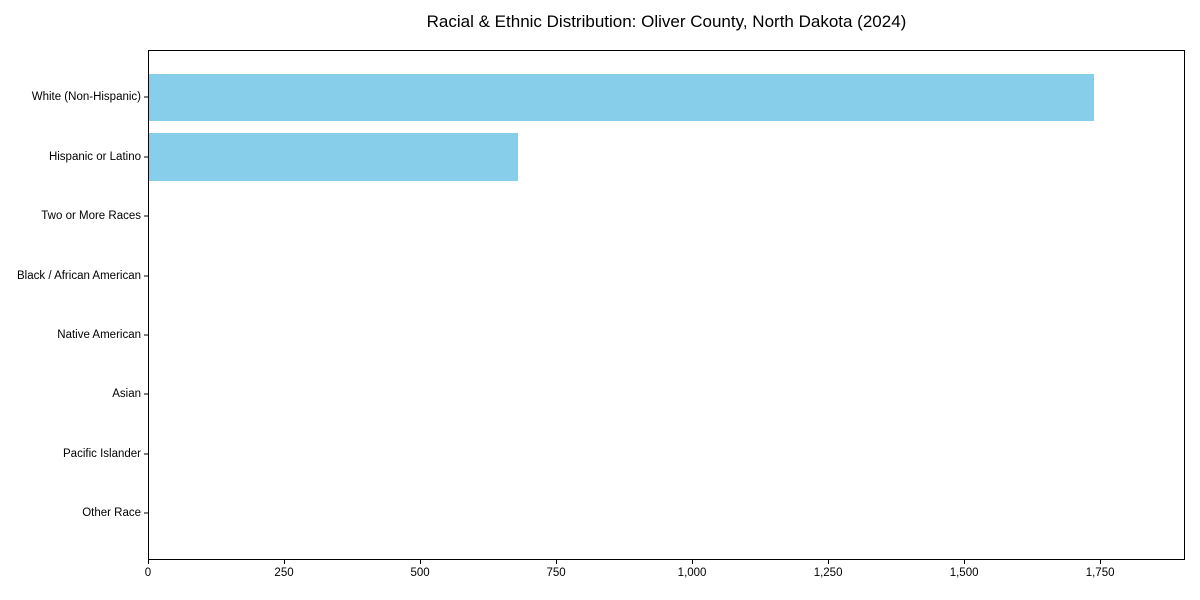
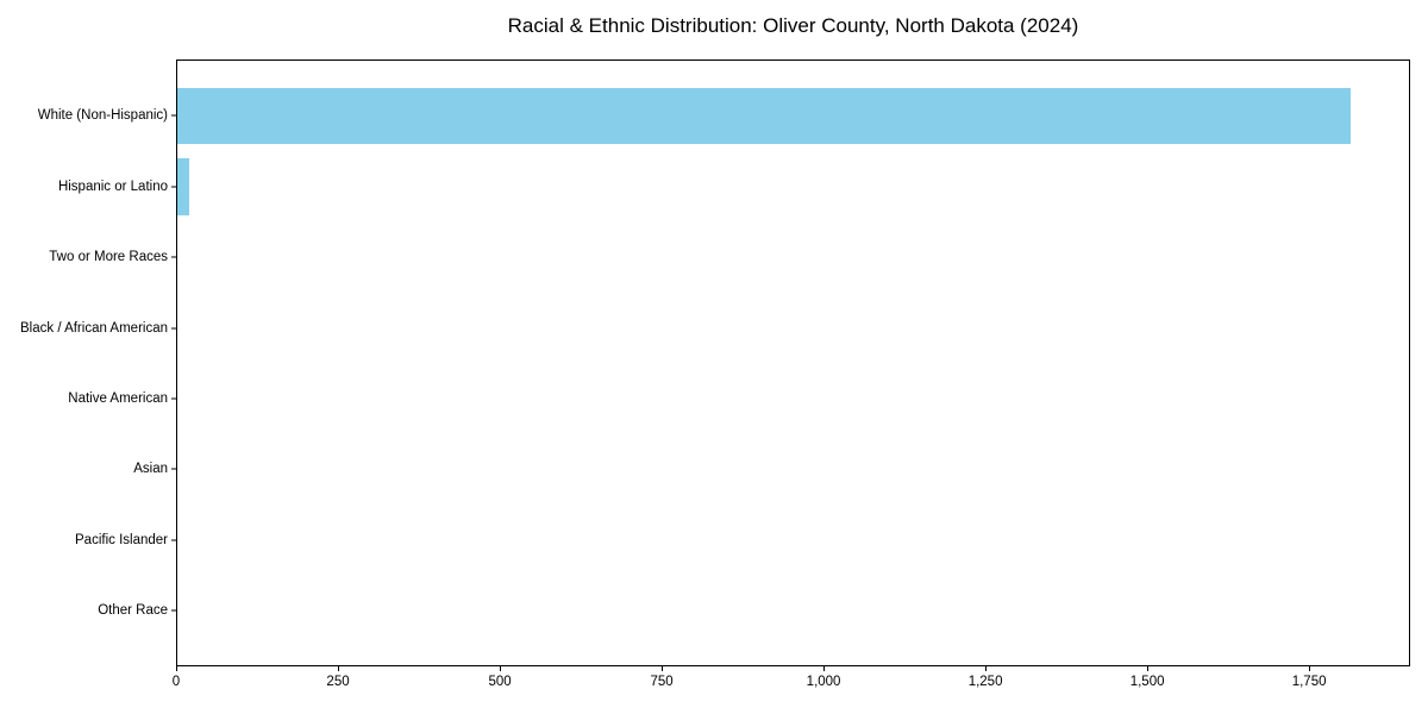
White (Non-Hispanic): 1740 -> 1820
Hispanic or Latino: 680 -> 20
